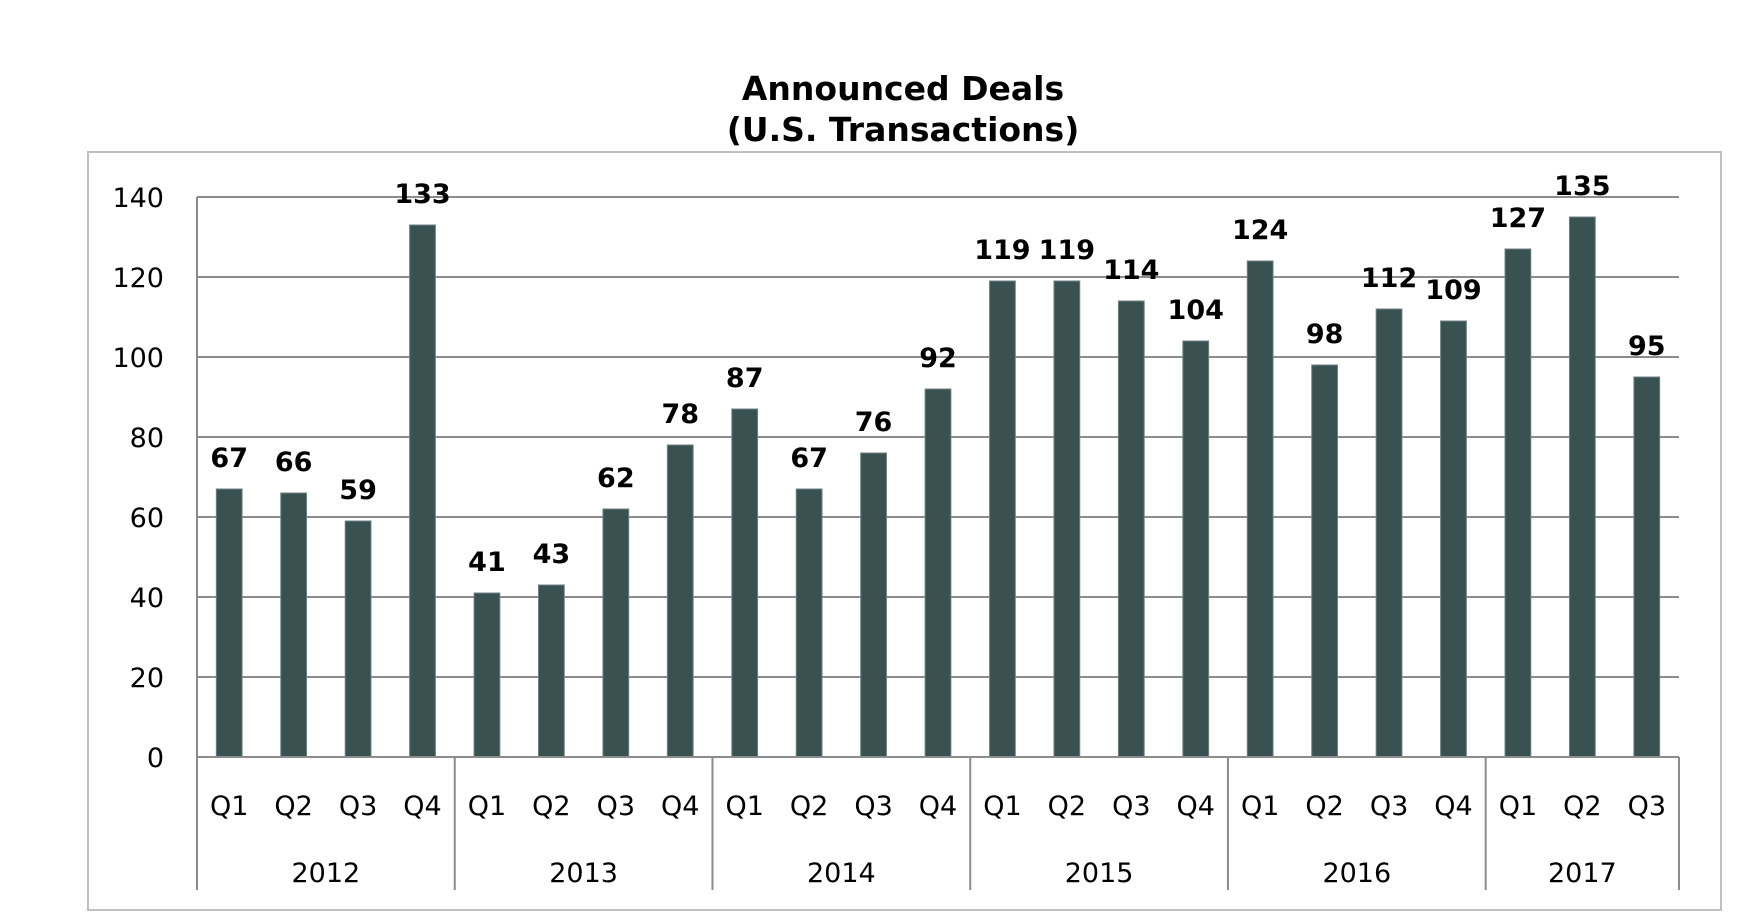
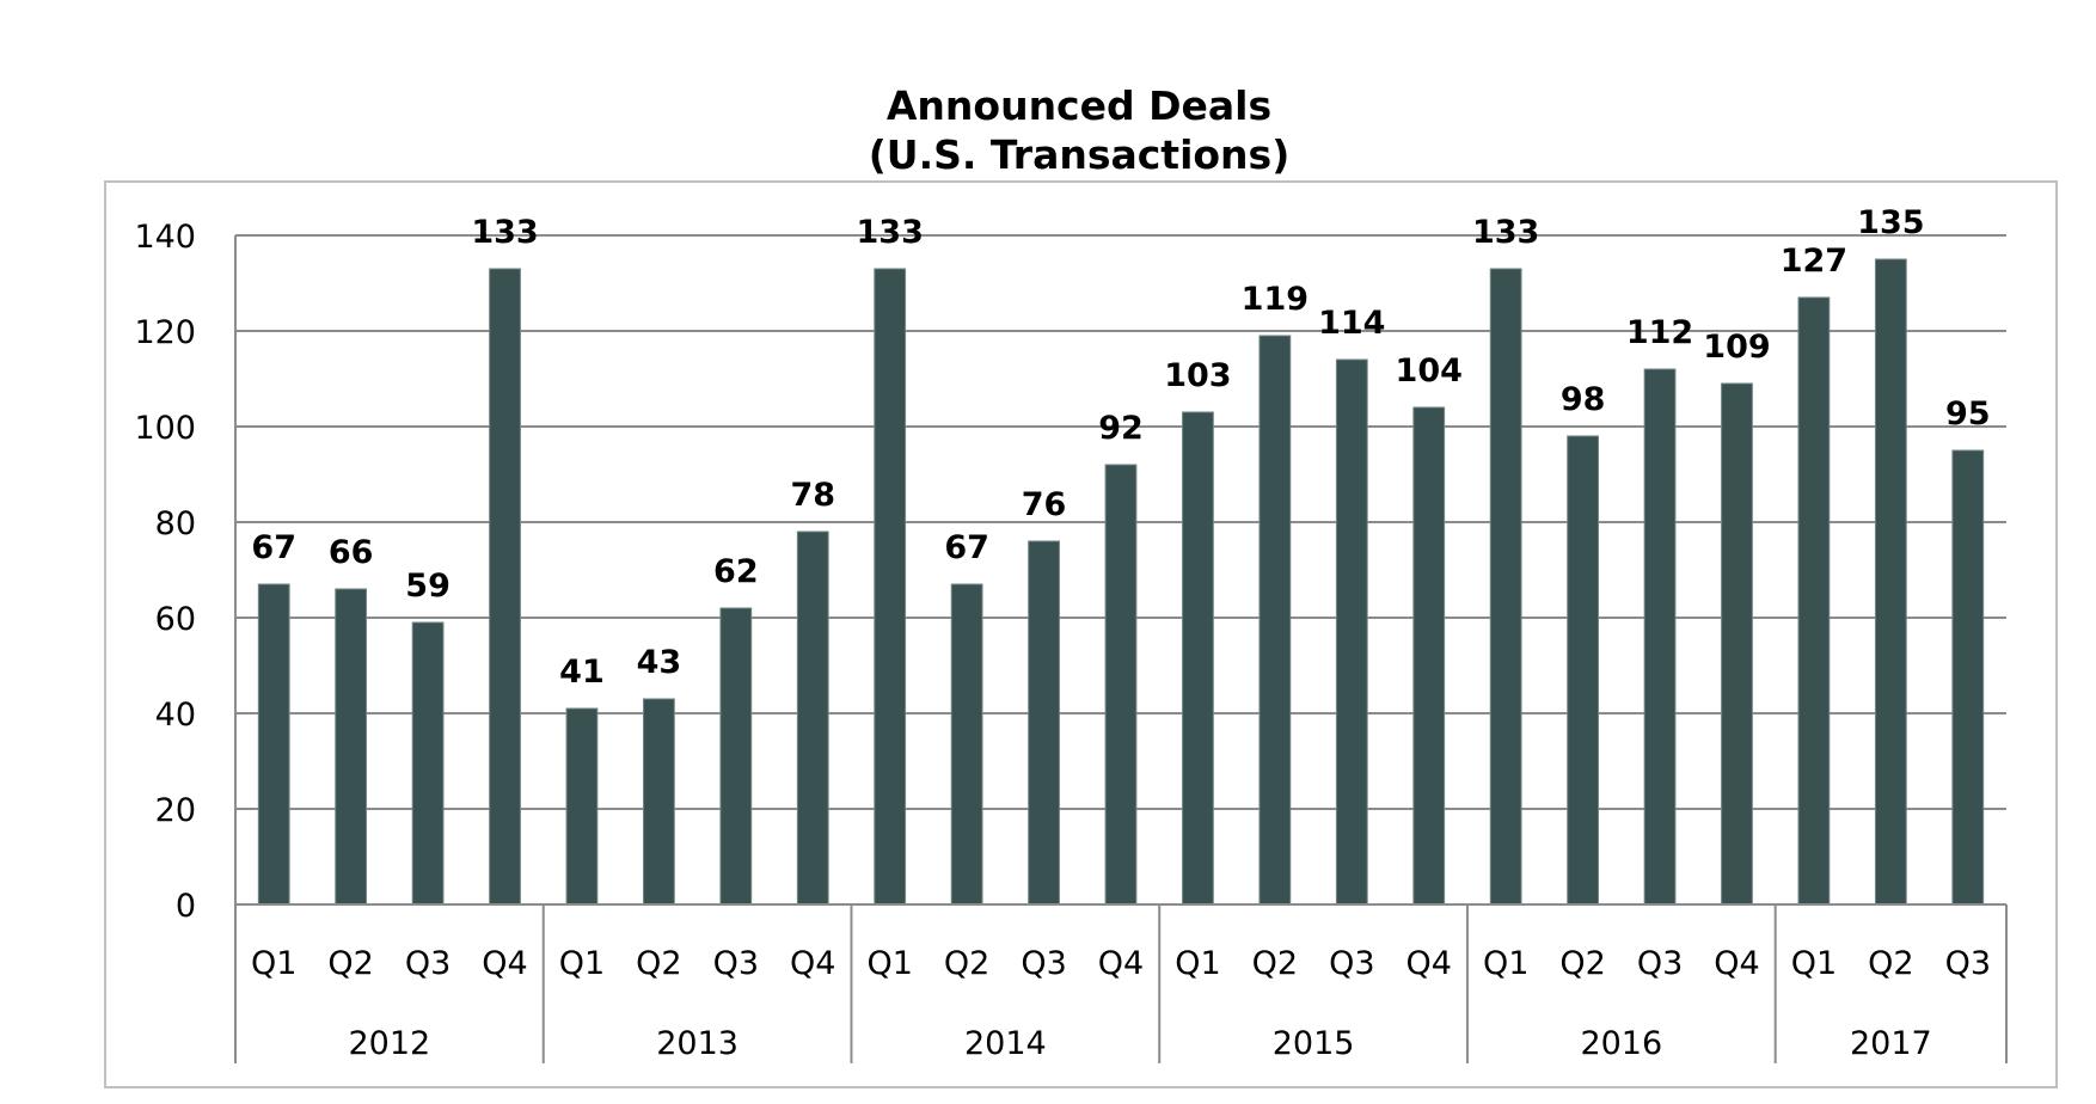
2014 Q1: 87 -> 133
2015 Q1: 119 -> 103
2016 Q1: 124 -> 133
